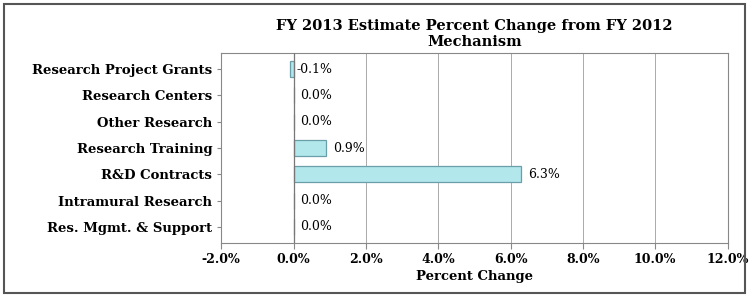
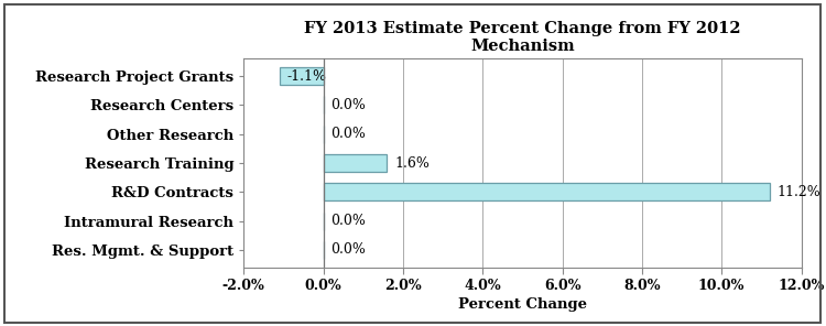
Research Project Grants: -0.1% -> -1.1%
Research Training: 0.9% -> 1.6%
R&D Contracts: 6.3% -> 11.2%
